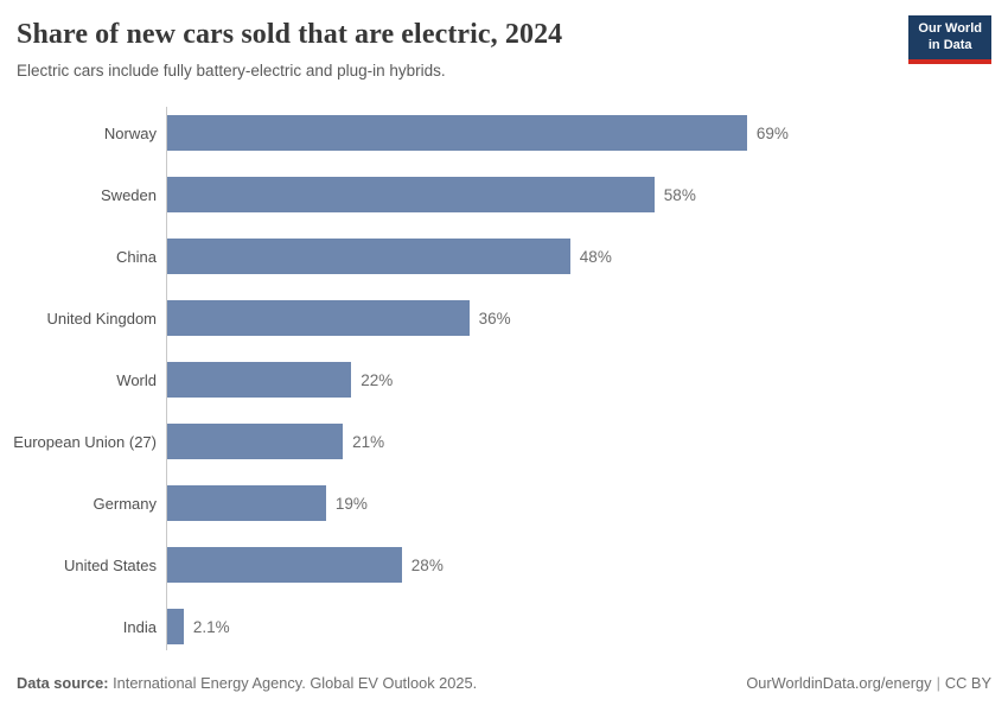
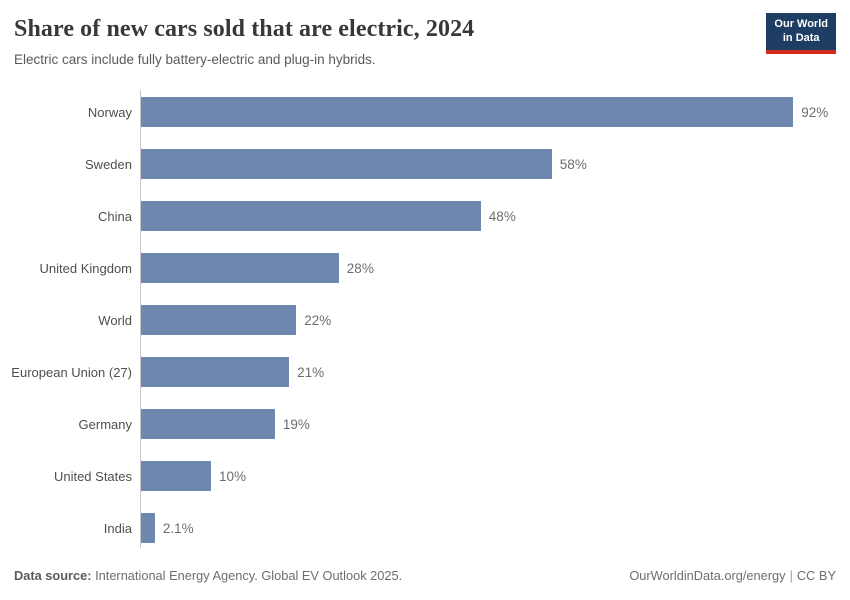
Norway: 69% -> 92%
United Kingdom: 36% -> 28%
United States: 28% -> 10%
